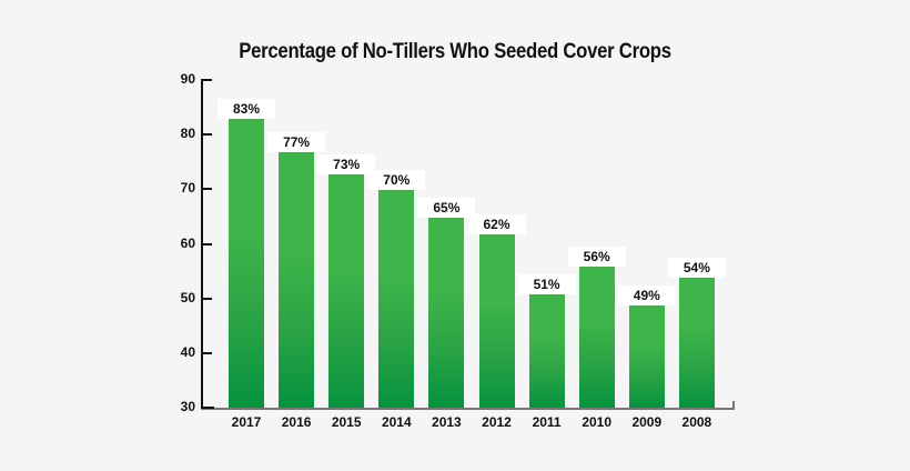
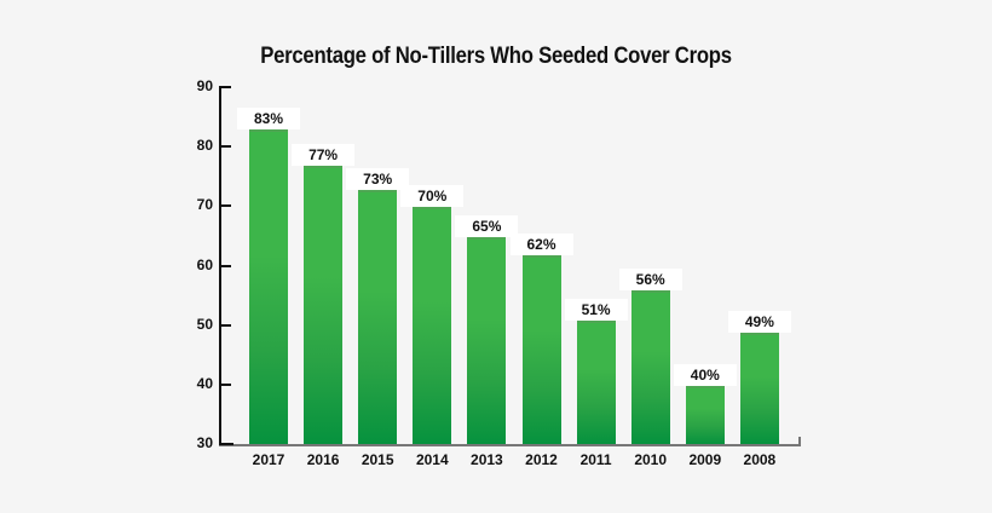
2009: 49% -> 40%
2008: 54% -> 49%
